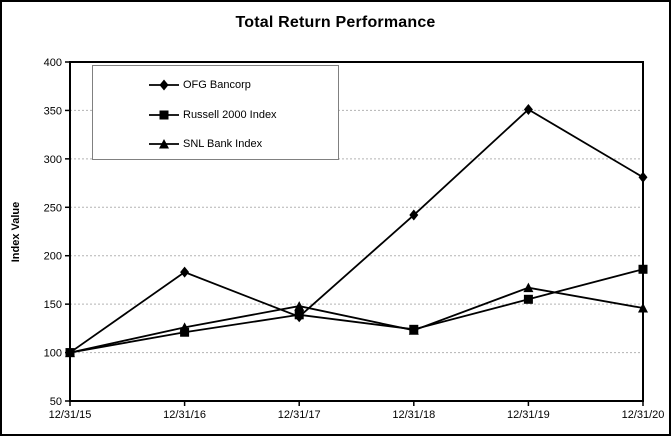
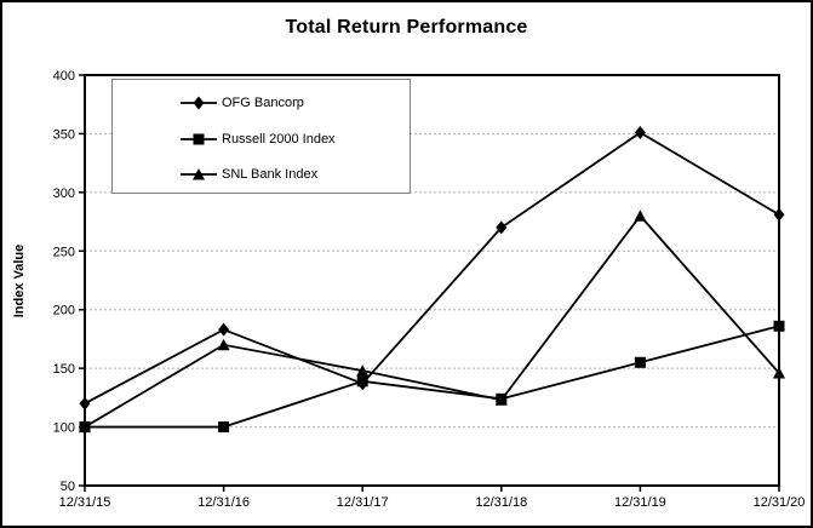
OFG Bancorp/12/31/15: 100 -> 120
Russell 2000 Index/12/31/16: 120 -> 100
SNL Bank Index/12/31/16: 130 -> 170
OFG Bancorp/12/31/18: 240 -> 270
SNL Bank Index/12/31/19: 170 -> 280
